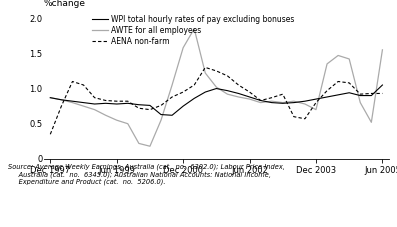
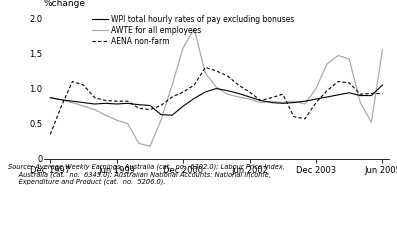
AWTE for all employees/Dec 2003: 0.70 -> 1.00
